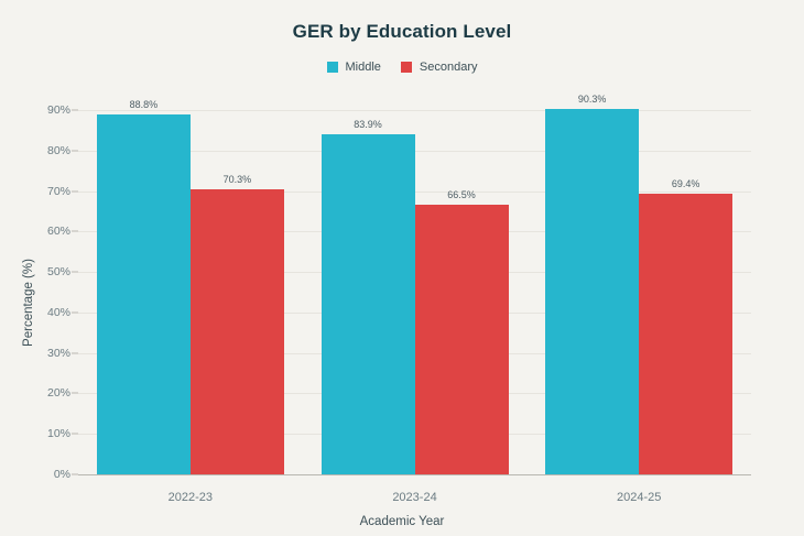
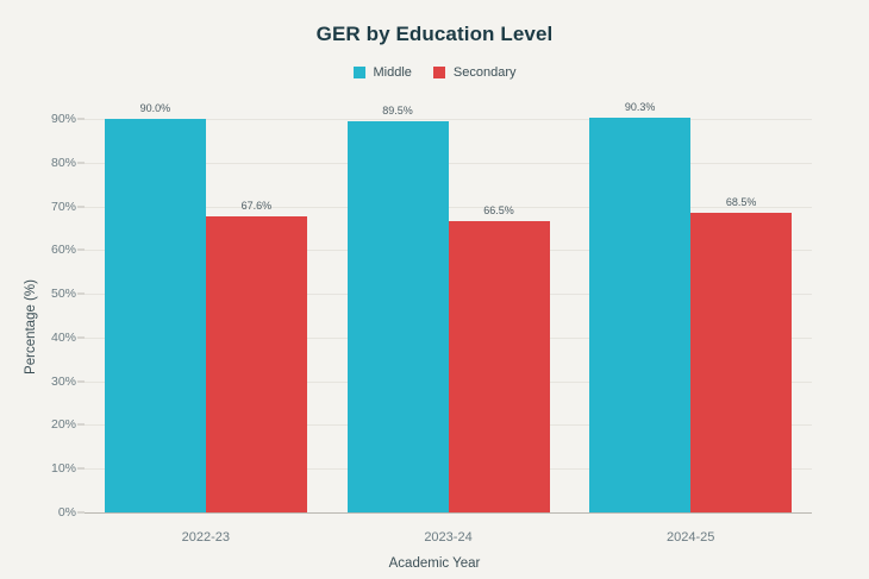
Middle/2022-23: 88.8% -> 90.0%
Secondary/2022-23: 70.3% -> 67.6%
Middle/2023-24: 83.9% -> 89.5%
Secondary/2024-25: 69.4% -> 68.5%
